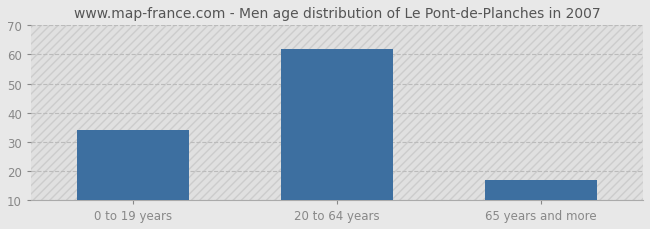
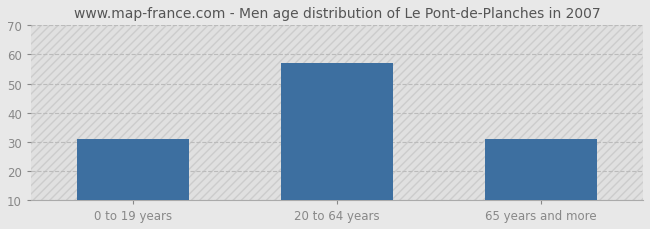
0 to 19 years: 34 -> 31
20 to 64 years: 62 -> 57
65 years and more: 17 -> 31
